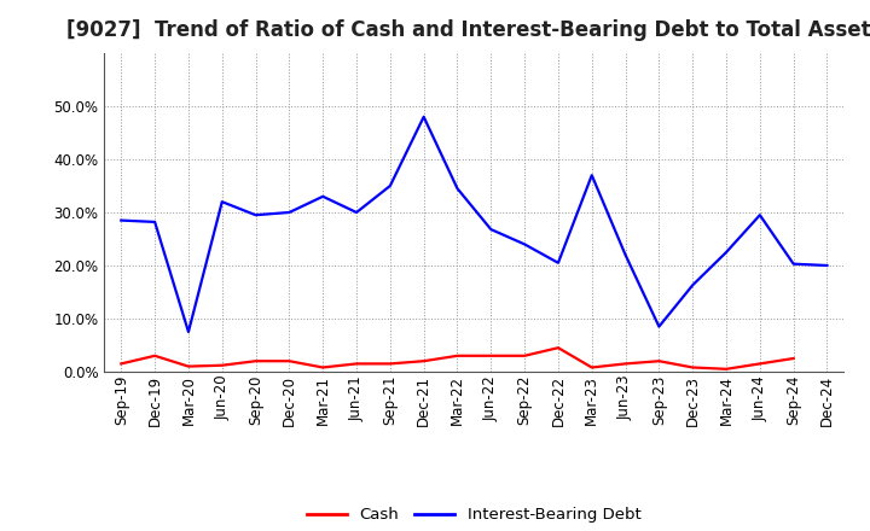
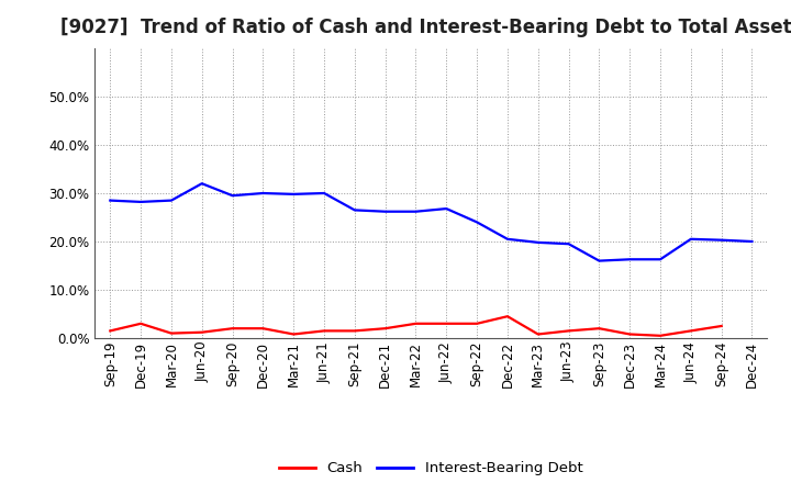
Interest-Bearing Debt/Mar-20: 7.5% -> 28.5%
Interest-Bearing Debt/Mar-21: 33.0% -> 29.8%
Interest-Bearing Debt/Sep-21: 35.0% -> 26.5%
Interest-Bearing Debt/Dec-21: 48.0% -> 26.2%
Interest-Bearing Debt/Mar-22: 34.5% -> 26.2%
Interest-Bearing Debt/Mar-23: 37.0% -> 19.8%
Interest-Bearing Debt/Jun-23: 22.0% -> 19.5%
Interest-Bearing Debt/Sep-23: 8.5% -> 16.0%
Interest-Bearing Debt/Mar-24: 22.5% -> 16.3%
Interest-Bearing Debt/Jun-24: 29.5% -> 20.5%
